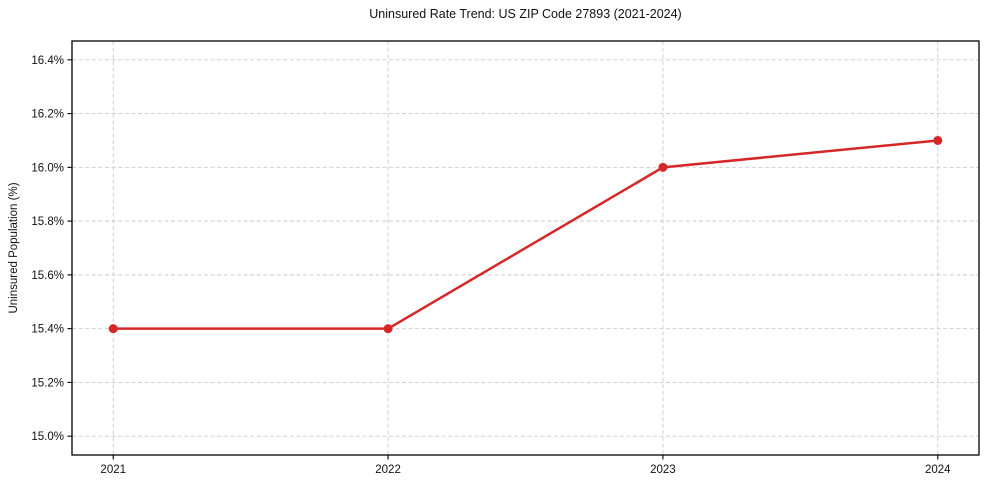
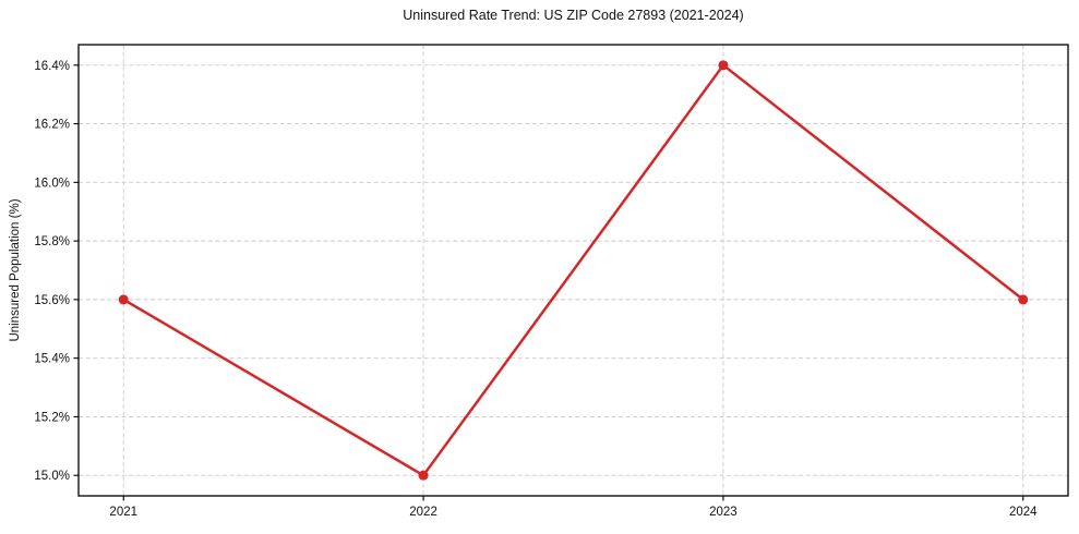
2021: 15.4% -> 15.6%
2022: 15.4% -> 15.0%
2023: 16.0% -> 16.4%
2024: 16.1% -> 15.6%
